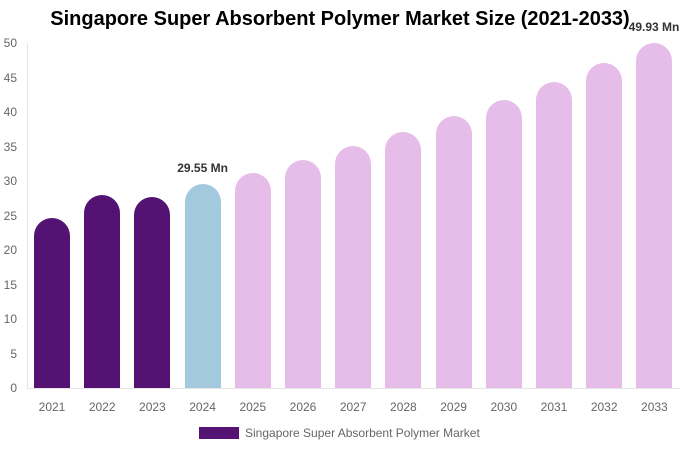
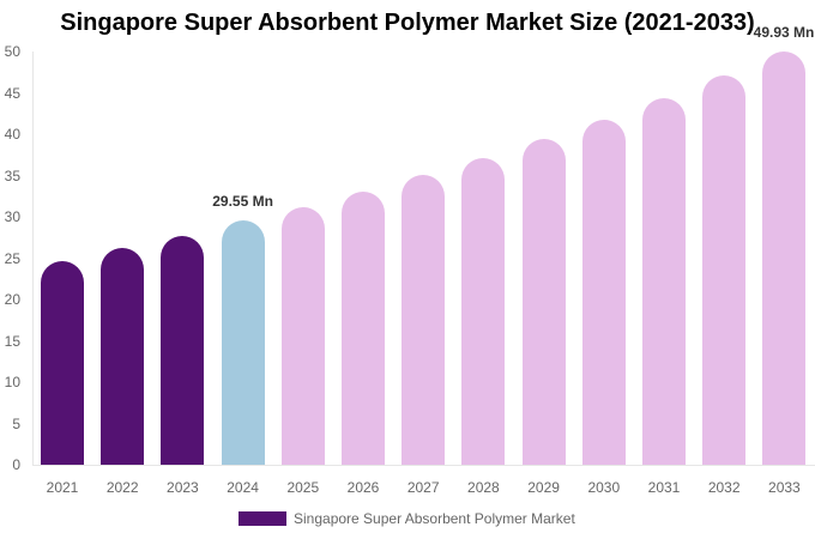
2022: 28 -> 26
